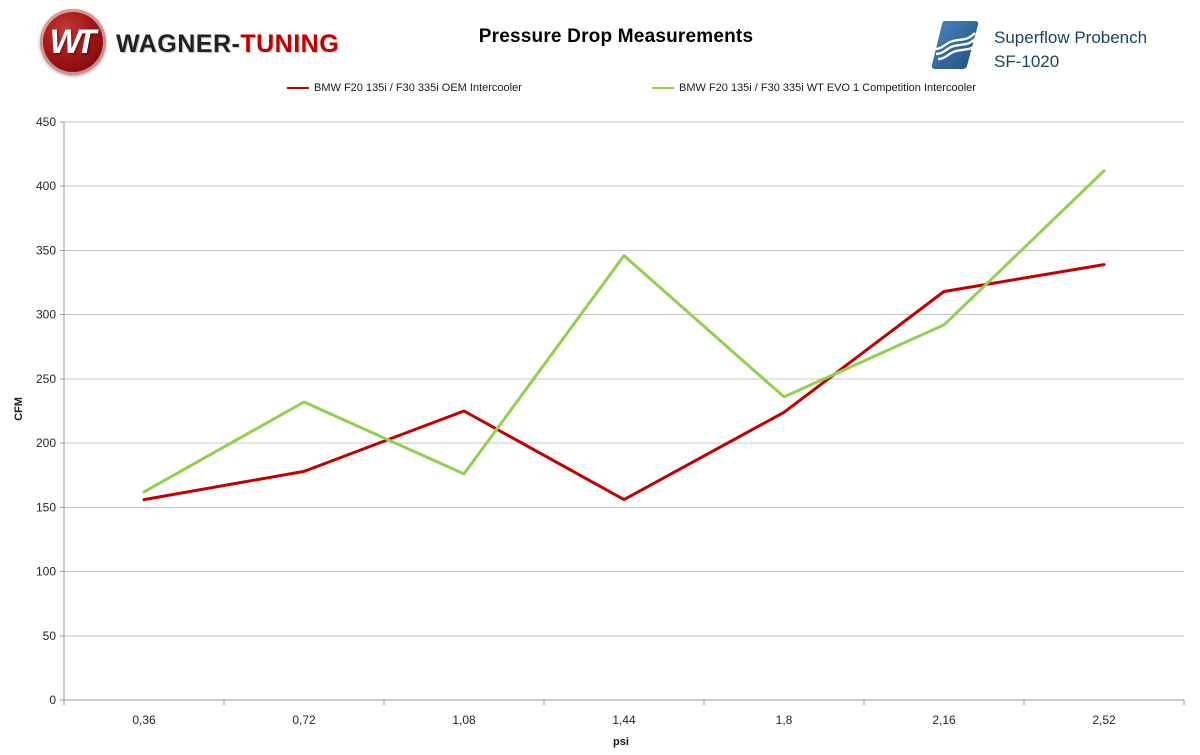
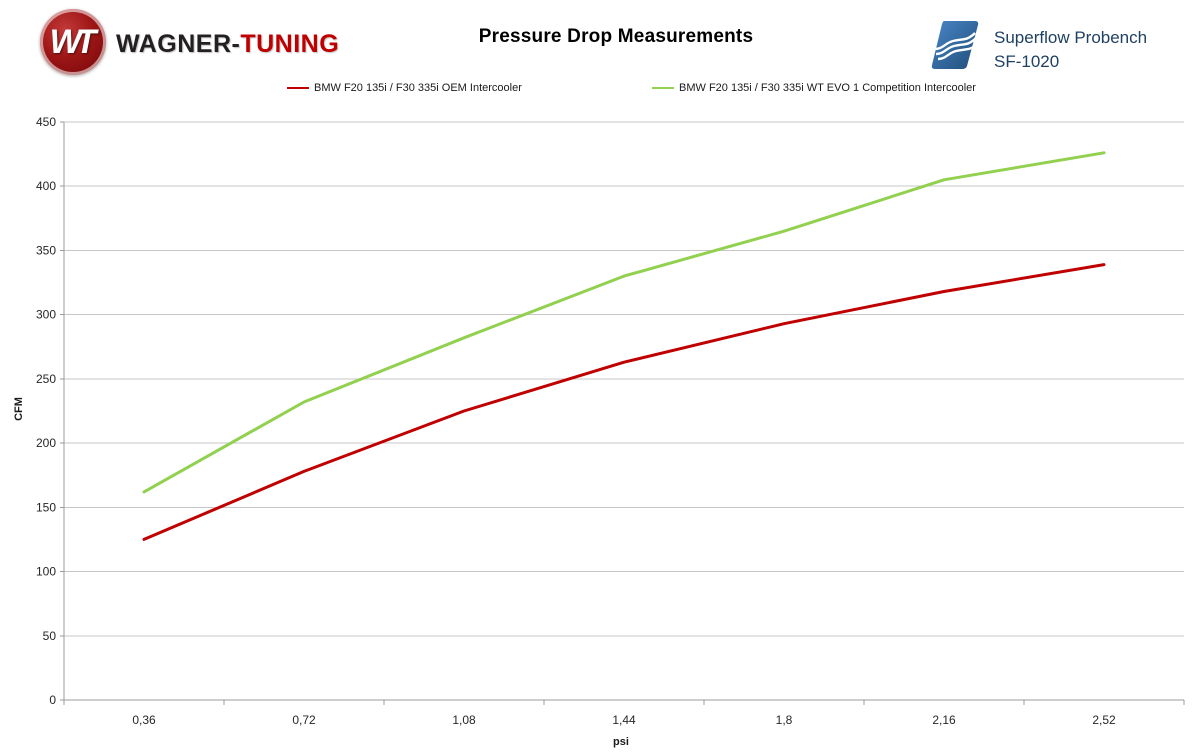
BMW F20 135i / F30 335i OEM Intercooler/0,36: 156 -> 125
BMW F20 135i / F30 335i WT EVO 1 Competition Intercooler/1,08: 176 -> 282
BMW F20 135i / F30 335i OEM Intercooler/1,44: 156 -> 263
BMW F20 135i / F30 335i WT EVO 1 Competition Intercooler/1,44: 346 -> 330
BMW F20 135i / F30 335i OEM Intercooler/1,8: 224 -> 293
BMW F20 135i / F30 335i WT EVO 1 Competition Intercooler/1,8: 236 -> 365
BMW F20 135i / F30 335i WT EVO 1 Competition Intercooler/2,16: 292 -> 405
BMW F20 135i / F30 335i WT EVO 1 Competition Intercooler/2,52: 412 -> 426
